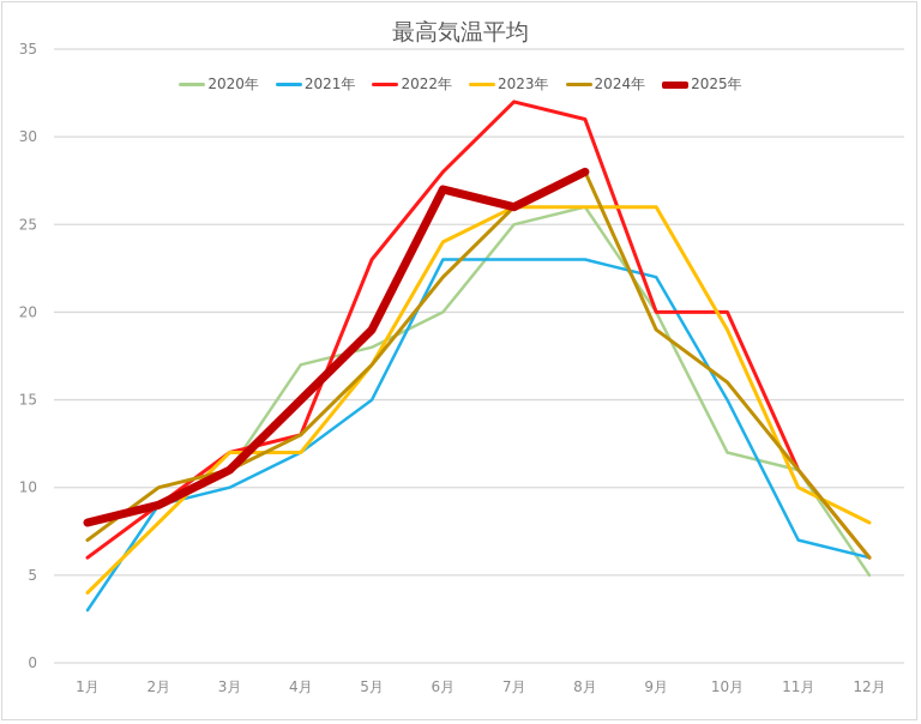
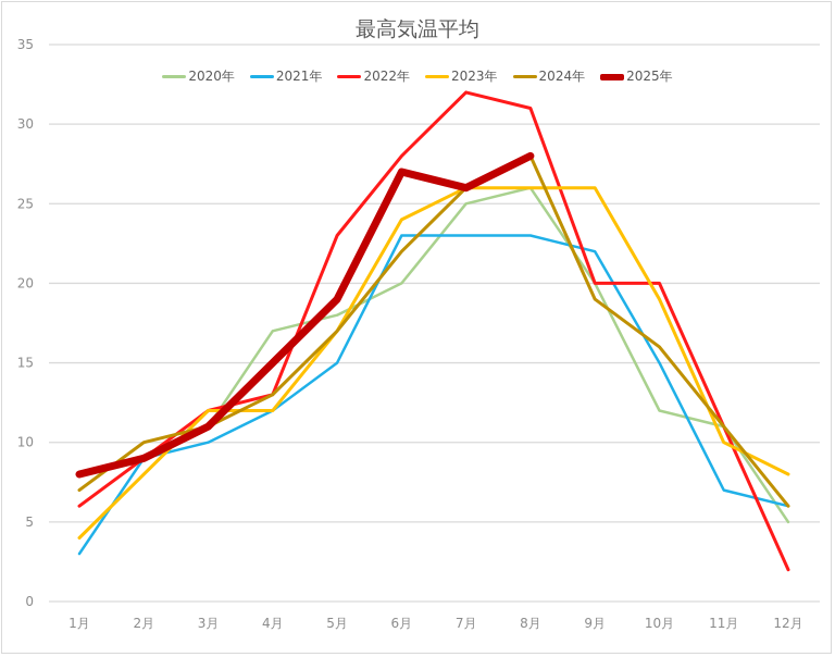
2022年/12月: 6 -> 2
